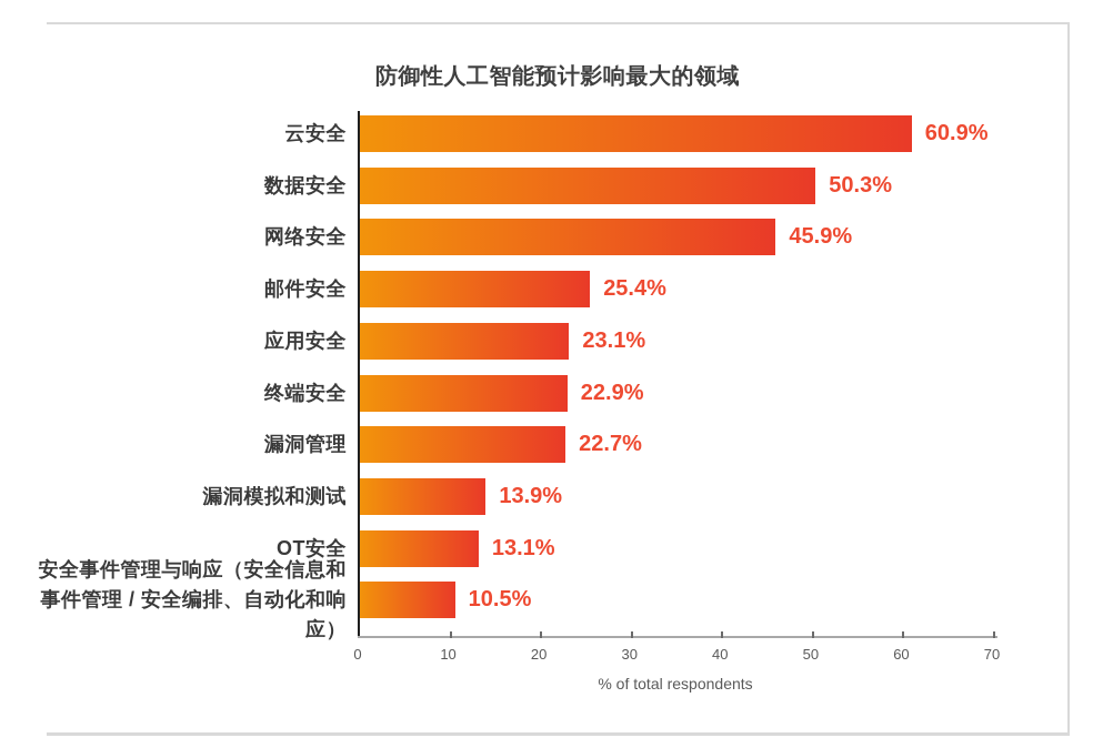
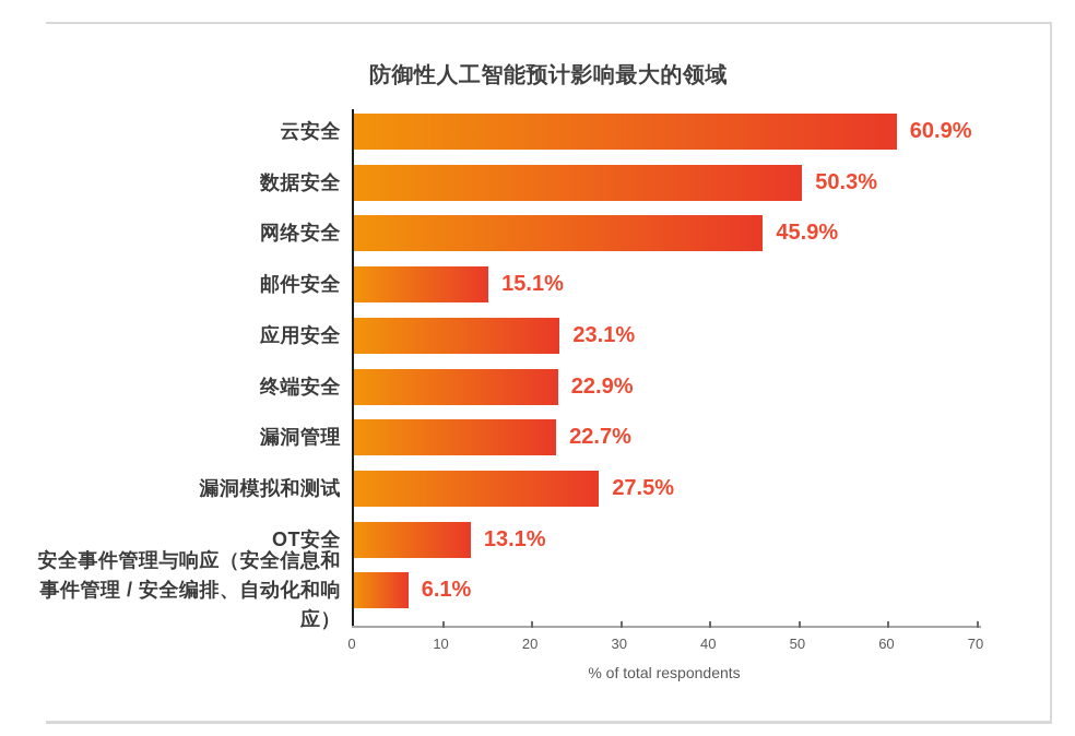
邮件安全: 25.4% -> 15.1%
漏洞模拟和测试: 13.9% -> 27.5%
安全事件管理与响应（安全信息和事件管理 / 安全编排、自动化和响应）: 10.5% -> 6.1%
